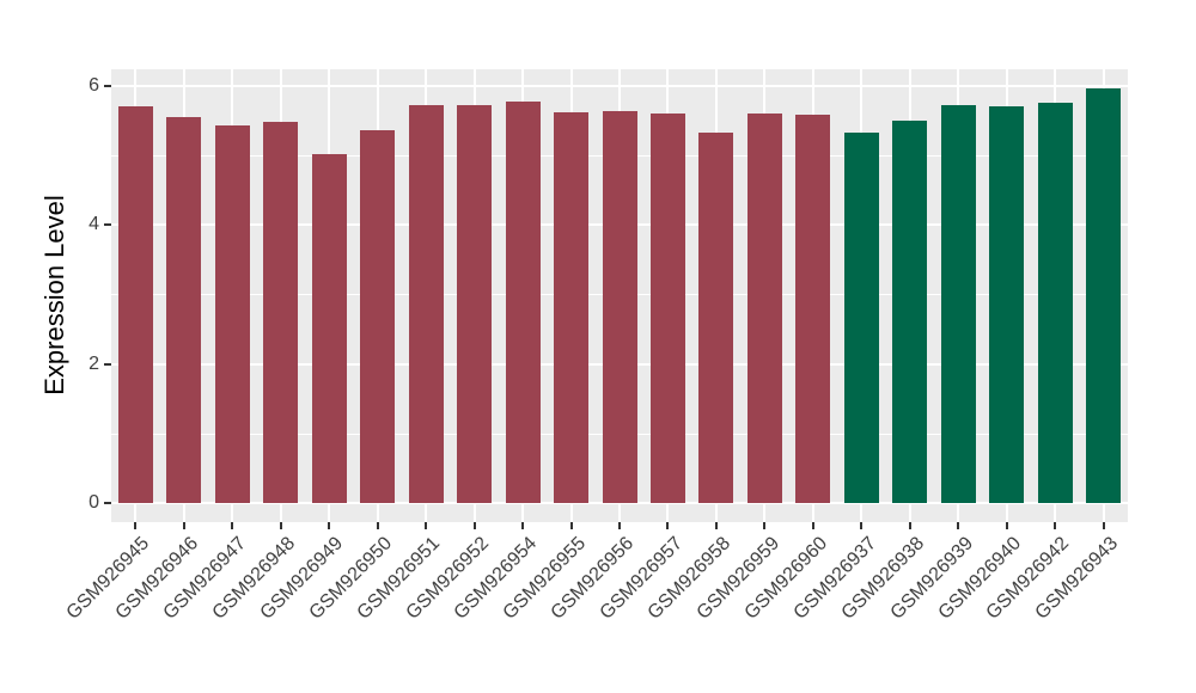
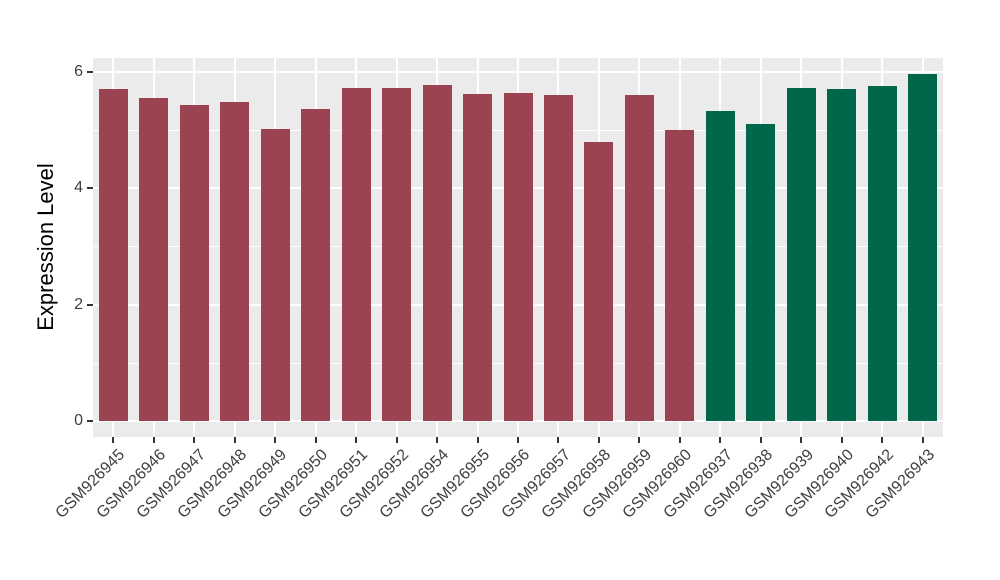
GSM926958: 5.3 -> 4.8
GSM926960: 5.6 -> 5.0
GSM926938: 5.5 -> 5.1
